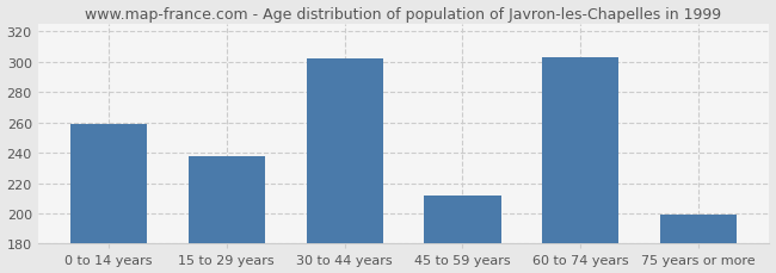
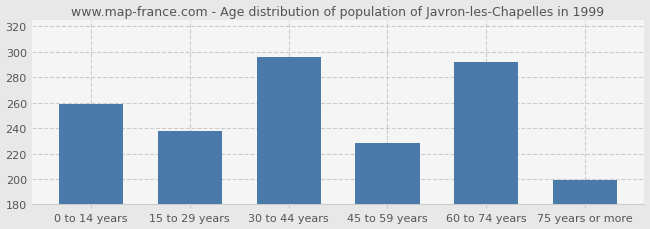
30 to 44 years: 302 -> 296
45 to 59 years: 212 -> 228
60 to 74 years: 303 -> 292
